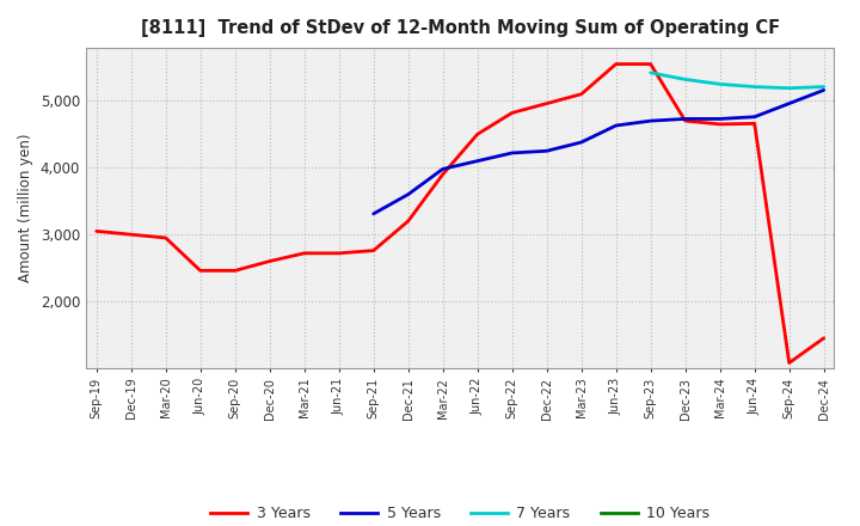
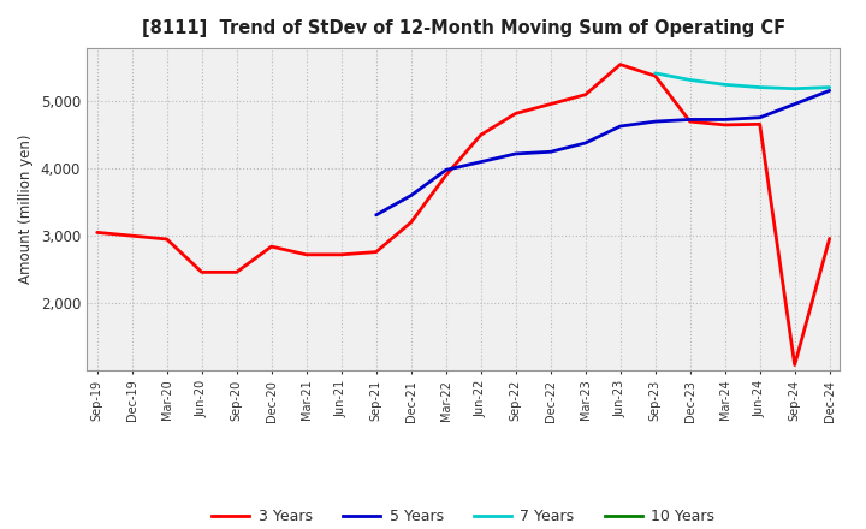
3 Years/Dec-20: 2,600 -> 2,840
3 Years/Sep-23: 5,550 -> 5,380
3 Years/Dec-24: 1,450 -> 2,960
